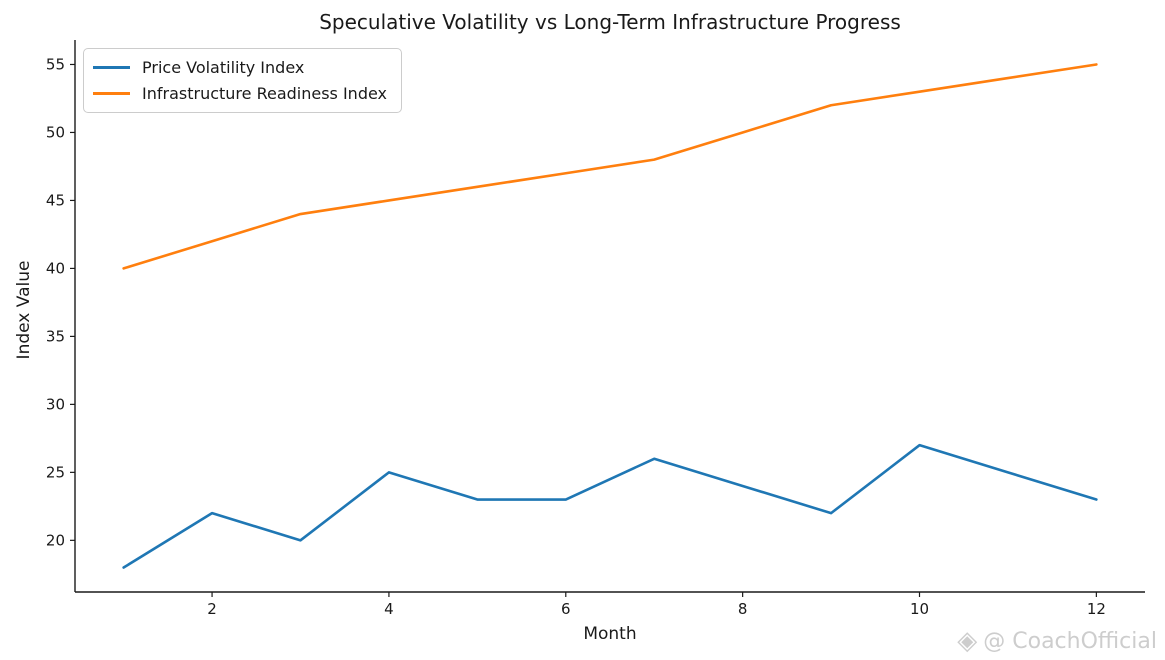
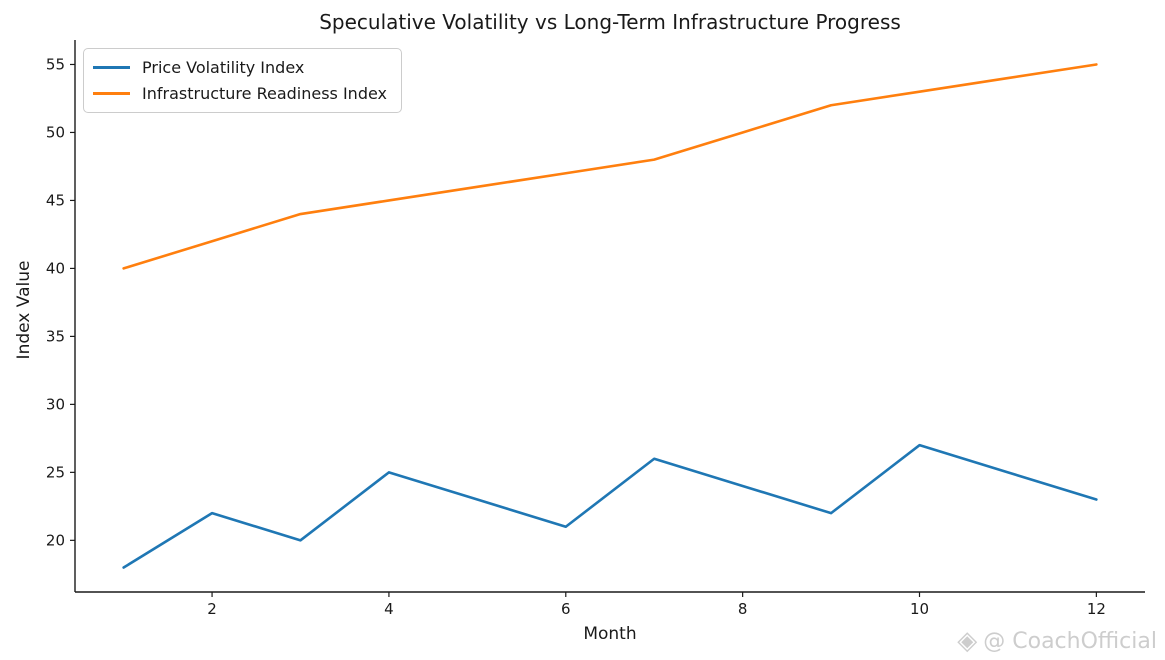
Price Volatility Index/6: 23 -> 21
